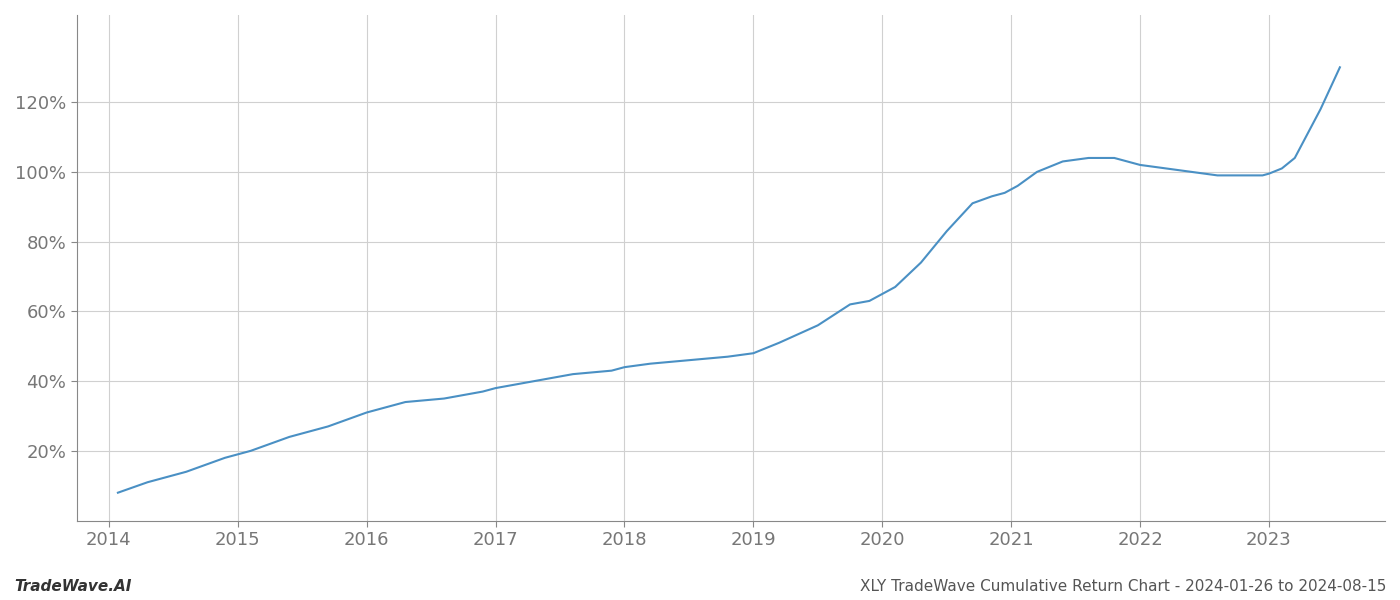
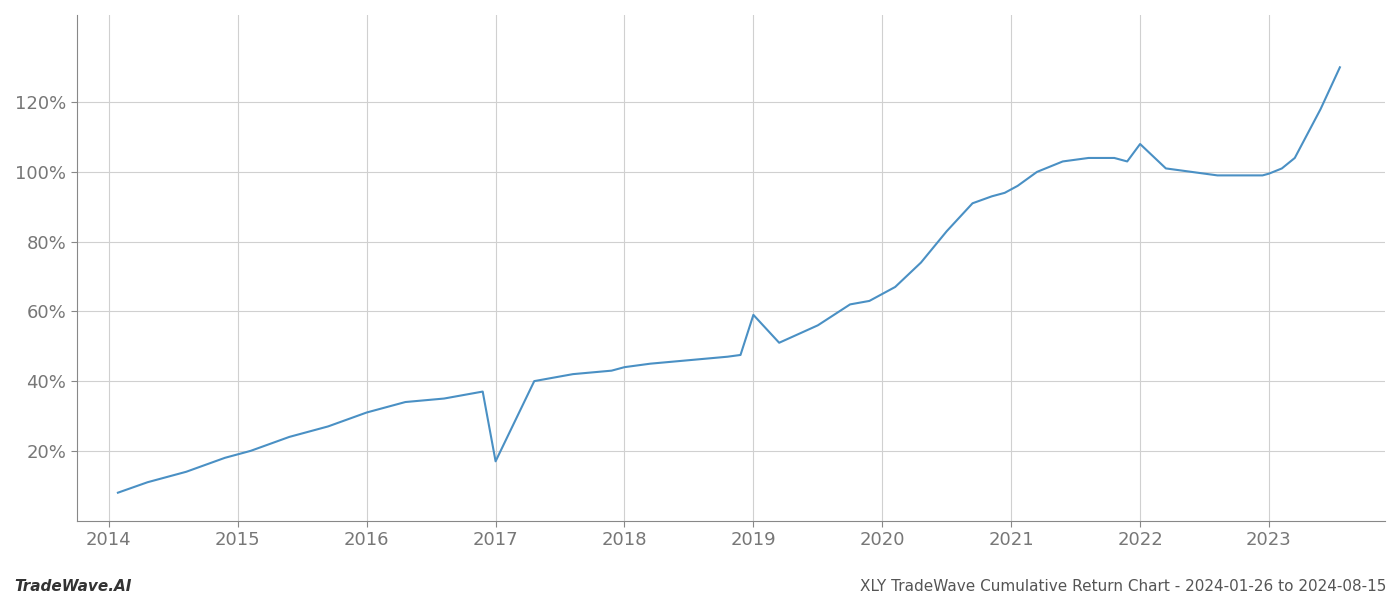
2017: 38.0% -> 17.0%
2019: 48.0% -> 59.0%
2022: 102.0% -> 108.0%
